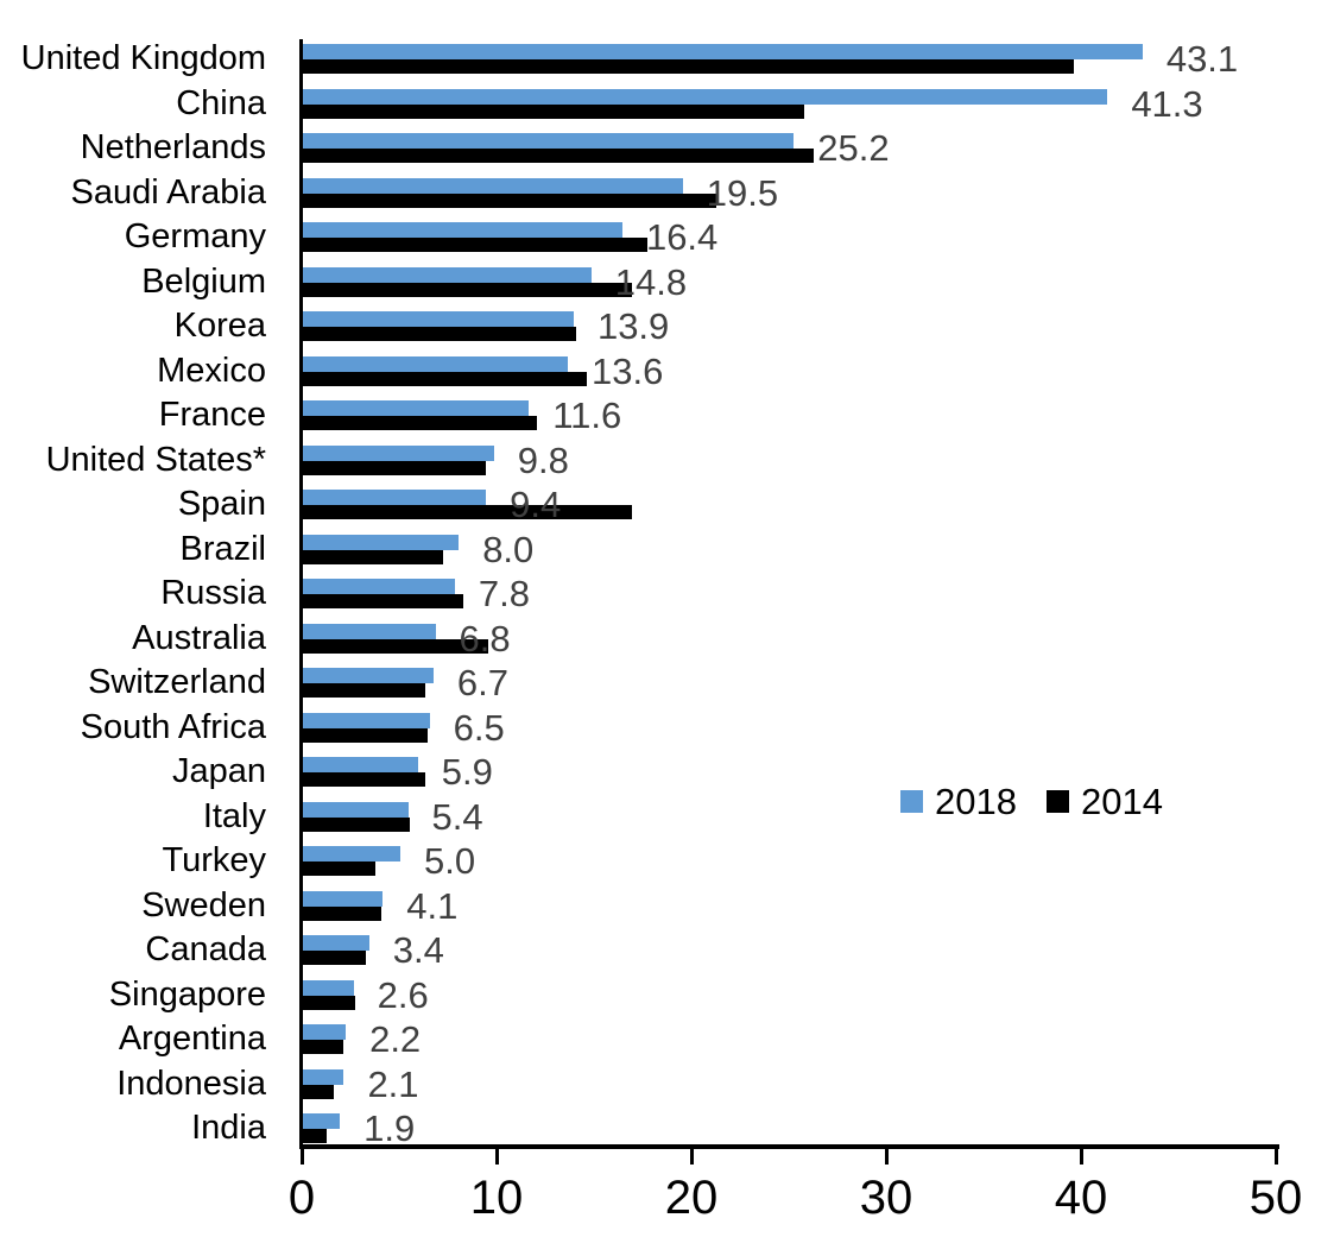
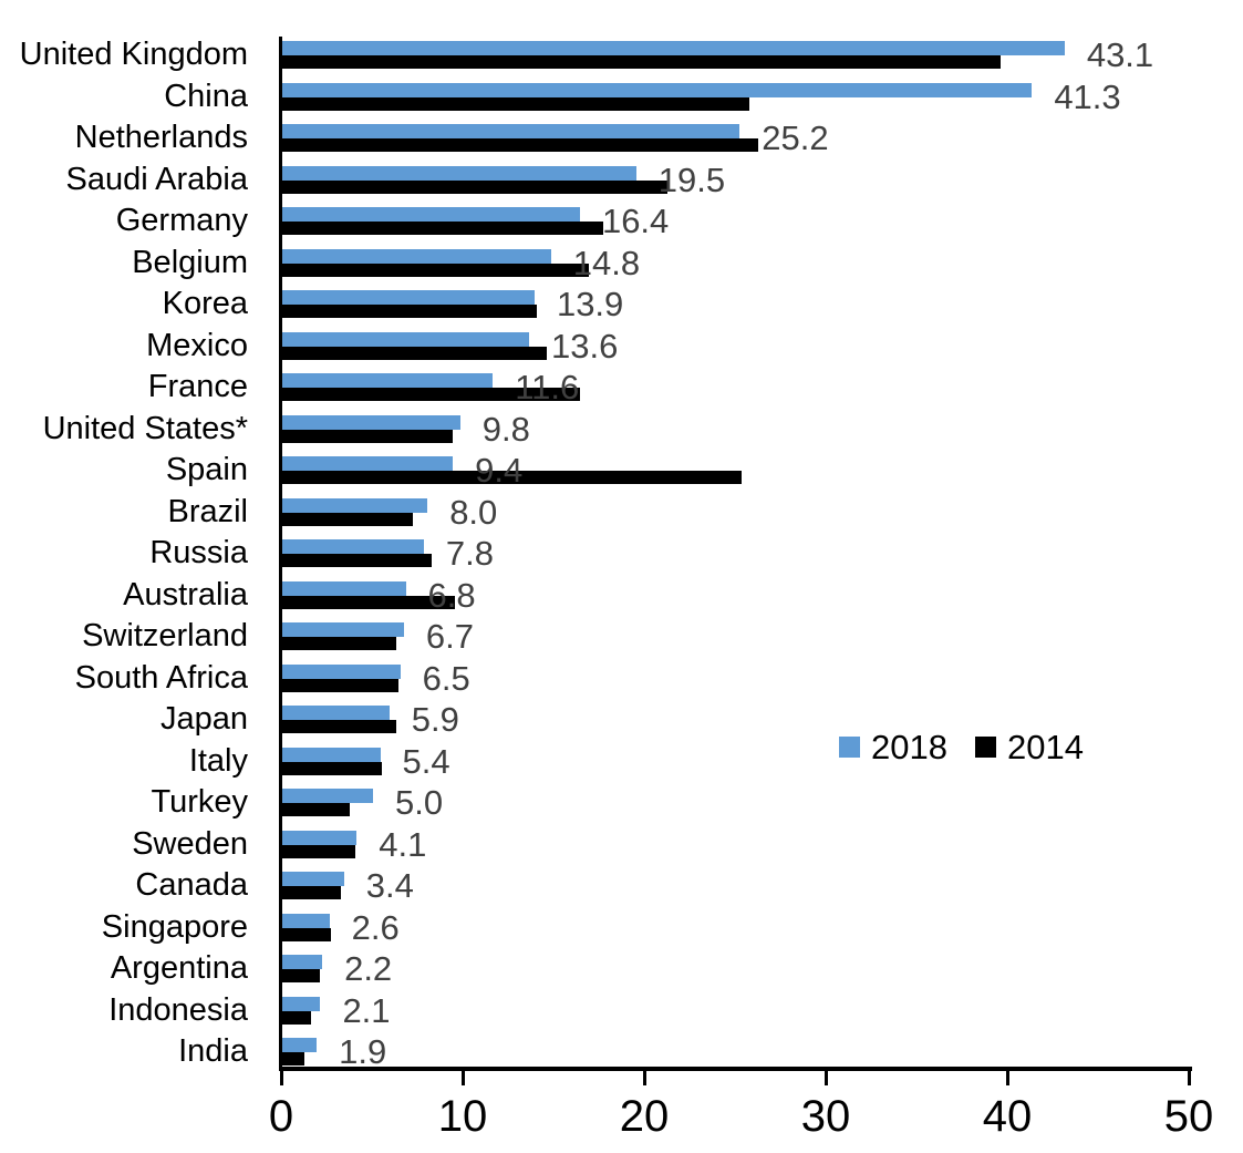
2014/France: 12.0 -> 16.4
2014/Spain: 16.9 -> 25.3
